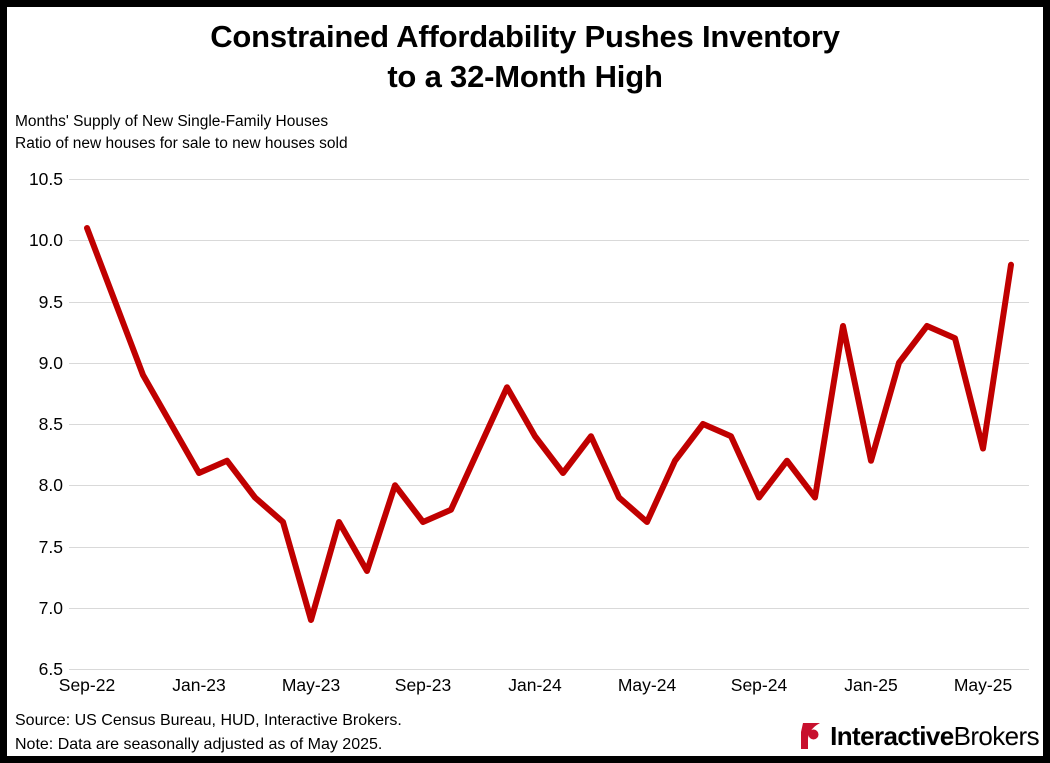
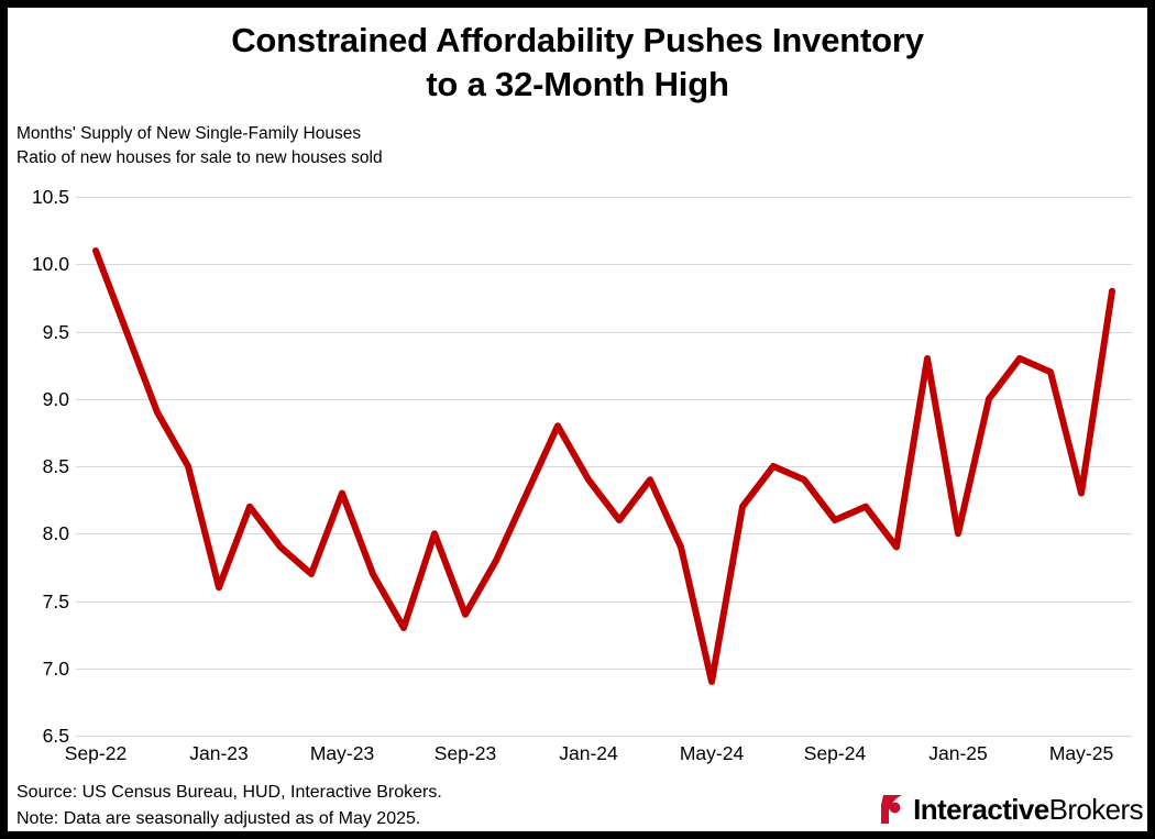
Jan-23: 8.1 -> 7.6
May-23: 6.9 -> 8.3
Sep-23: 7.7 -> 7.4
May-24: 7.7 -> 6.9
Sep-24: 7.9 -> 8.1
Jan-25: 8.2 -> 8.0
